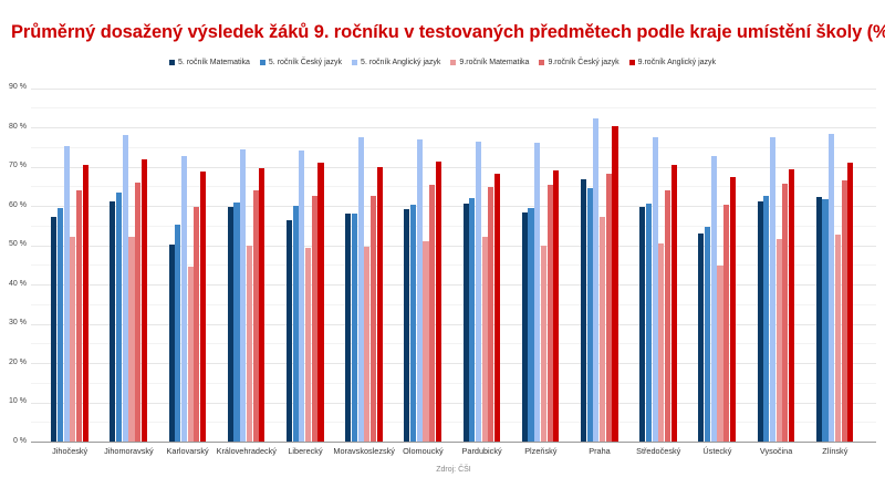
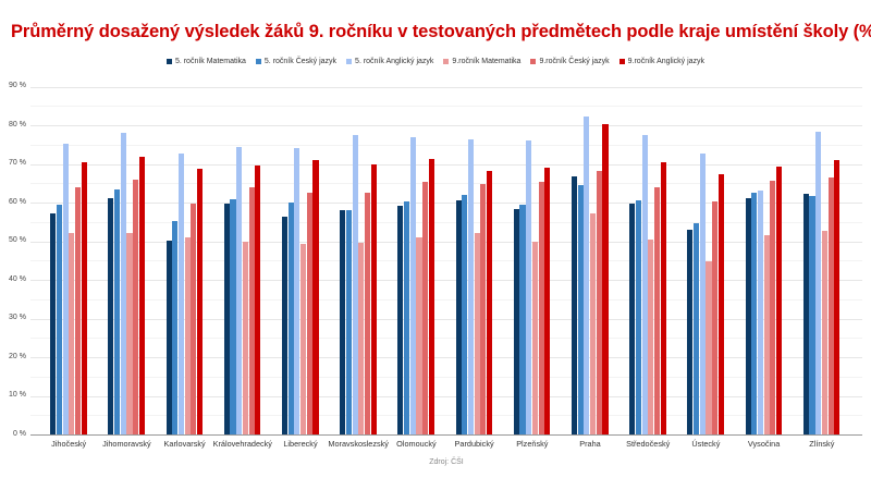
9.ročník Matematika/Karlovarský: 44% -> 51%
5. ročník Anglický jazyk/Vysočina: 77% -> 63%
